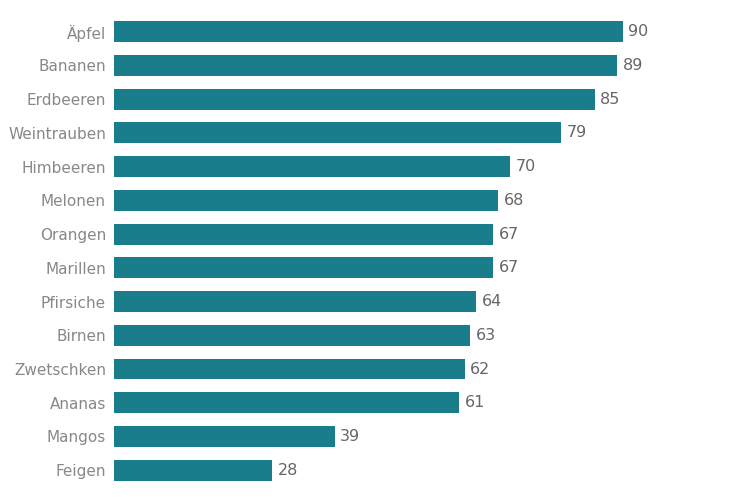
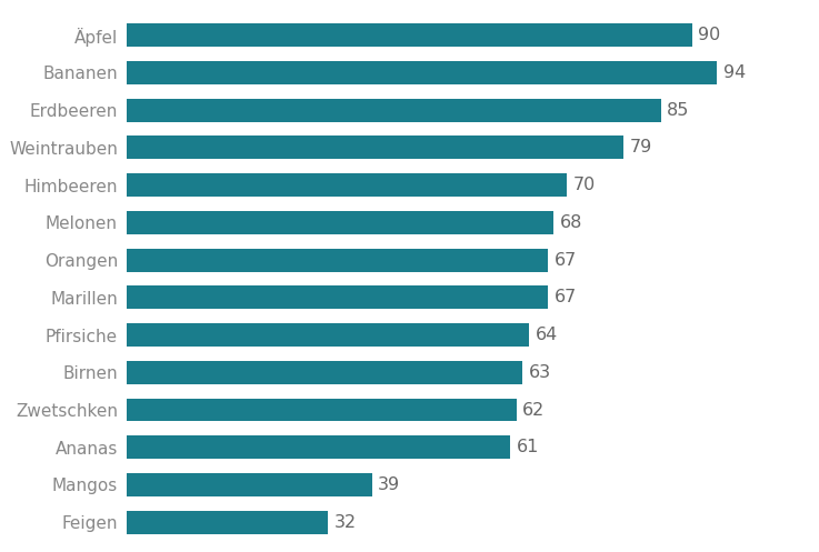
Bananen: 89 -> 94
Feigen: 28 -> 32
